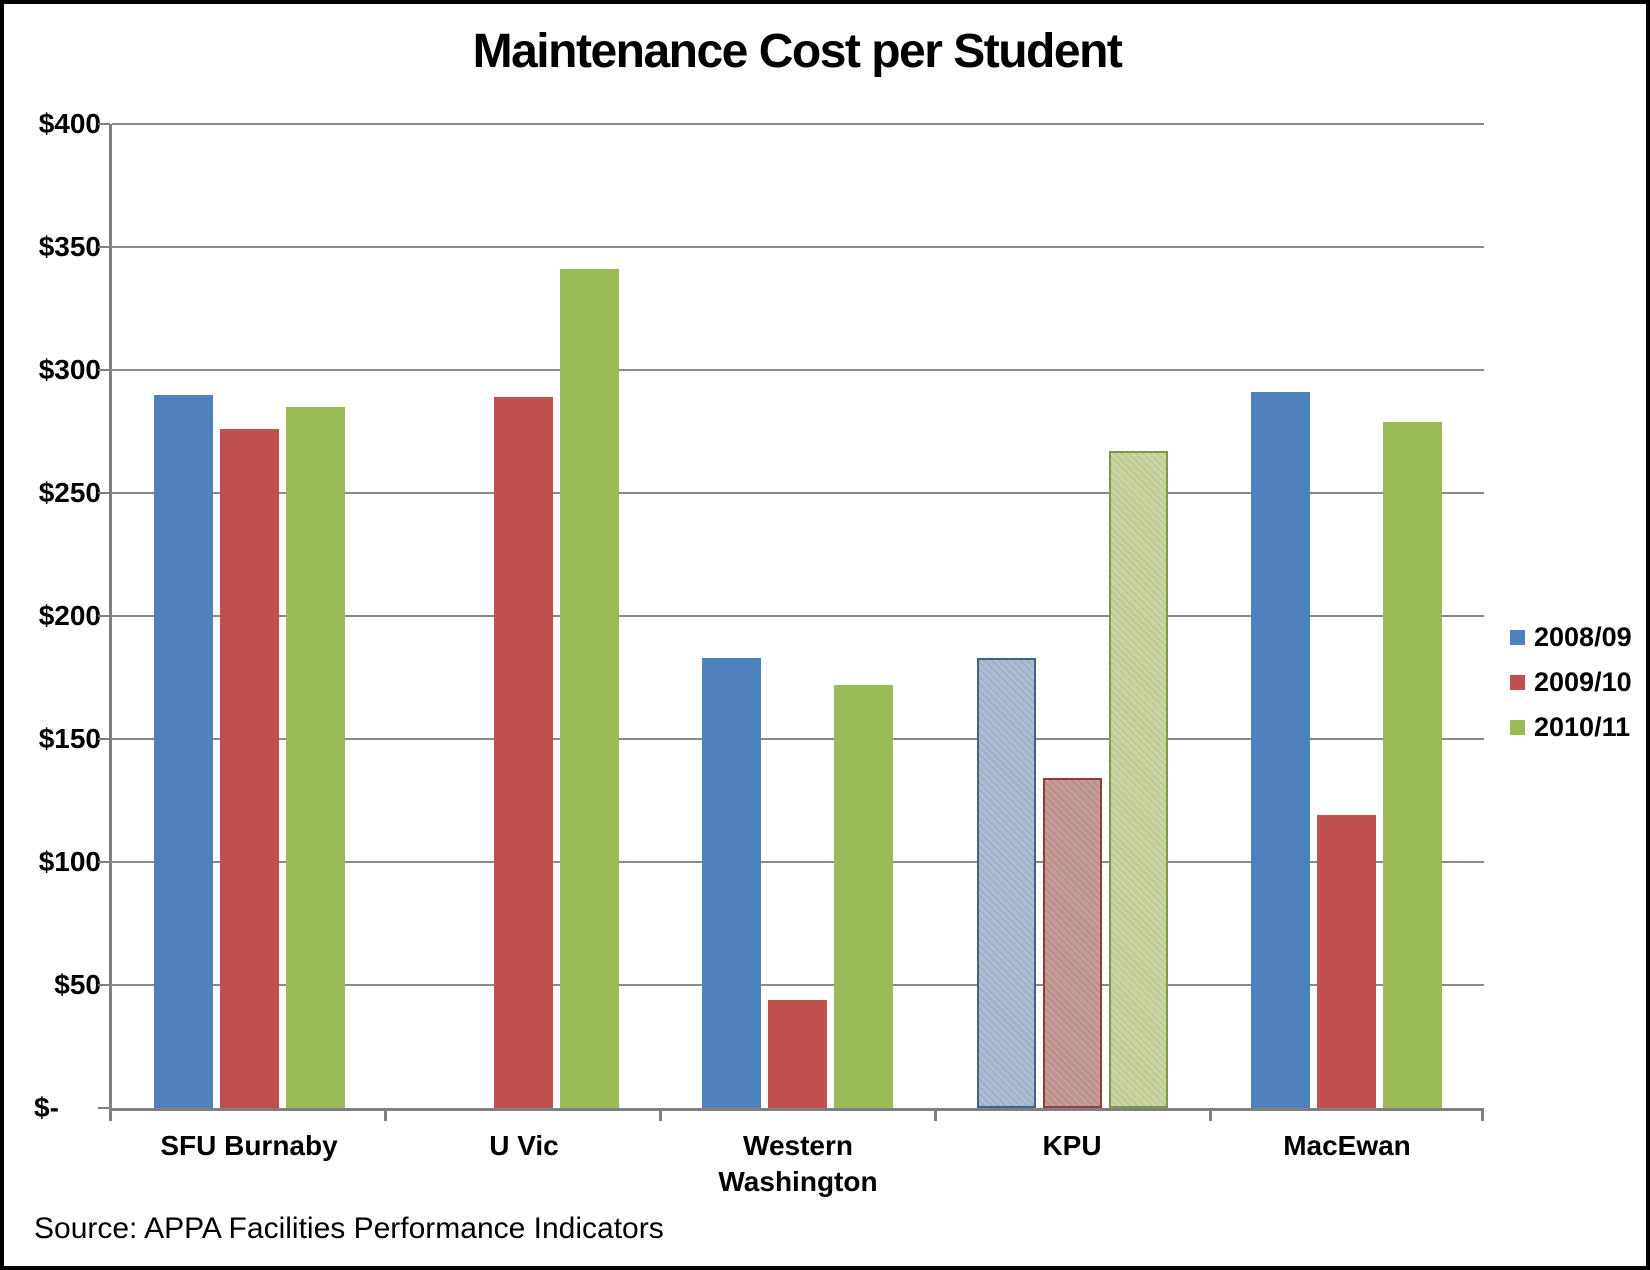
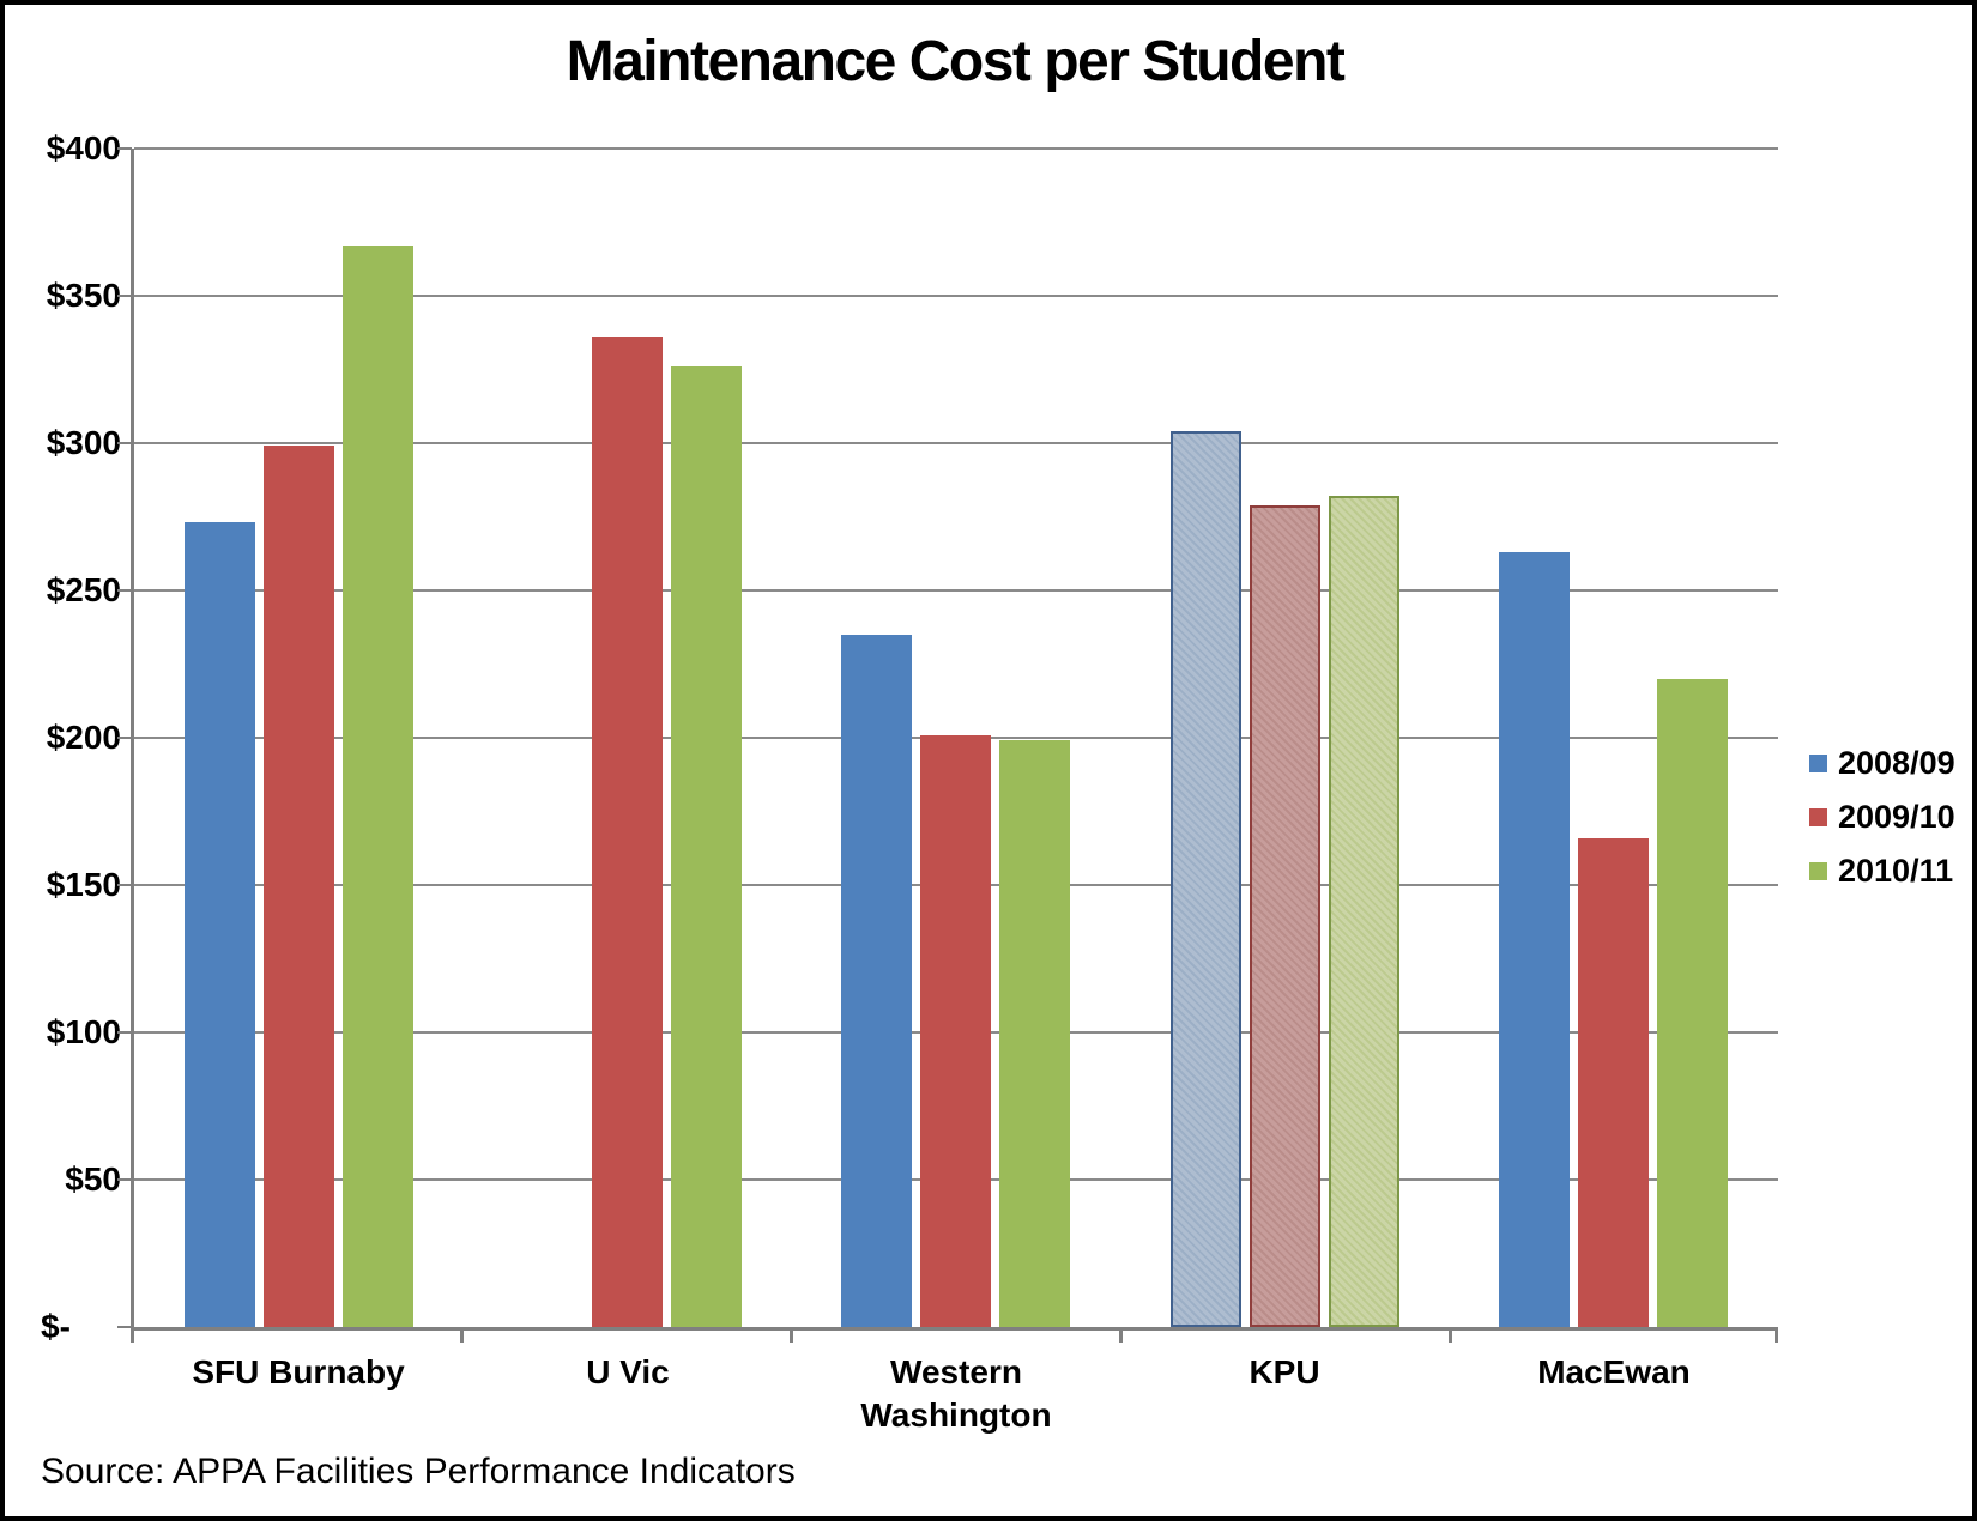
2008/09/SFU Burnaby: $290 -> $273
2009/10/SFU Burnaby: $276 -> $299
2010/11/SFU Burnaby: $285 -> $367
2009/10/U Vic: $289 -> $336
2010/11/U Vic: $341 -> $326
2008/09/Western Washington: $183 -> $235
2009/10/Western Washington: $44 -> $201
2010/11/Western Washington: $172 -> $199
2008/09/KPU: $183 -> $304
2009/10/KPU: $134 -> $279
2010/11/KPU: $267 -> $282
2008/09/MacEwan: $291 -> $263
2009/10/MacEwan: $119 -> $166
2010/11/MacEwan: $279 -> $220
